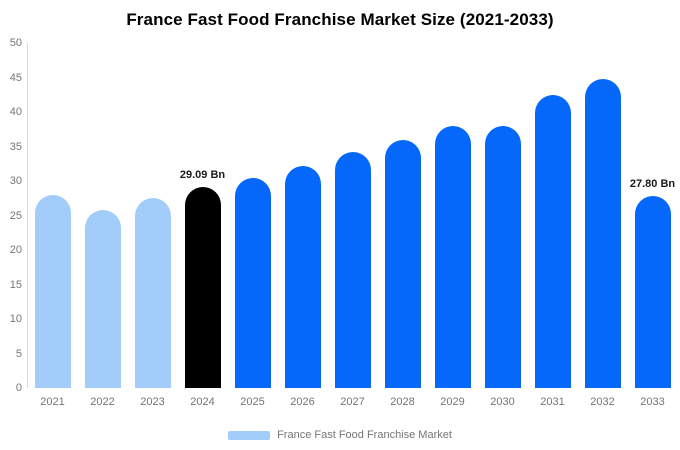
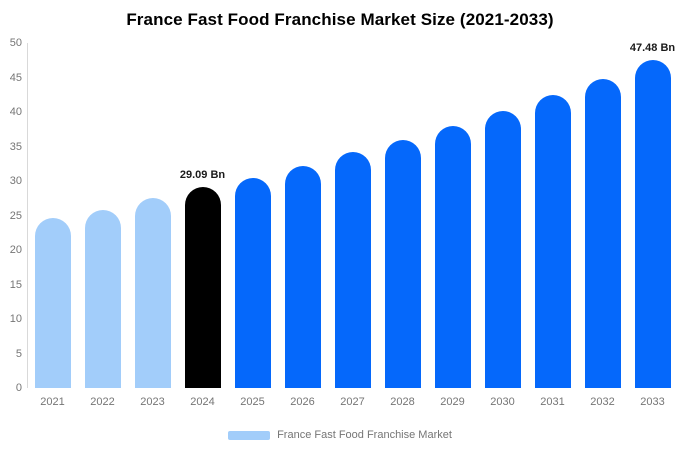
2021: 28 -> 25
2030: 38 -> 40
2033: 27.80 -> 47.48
